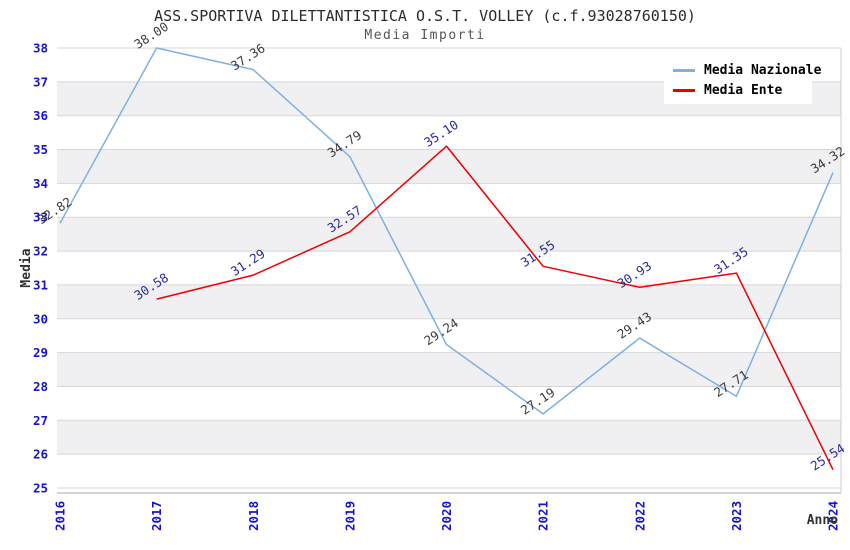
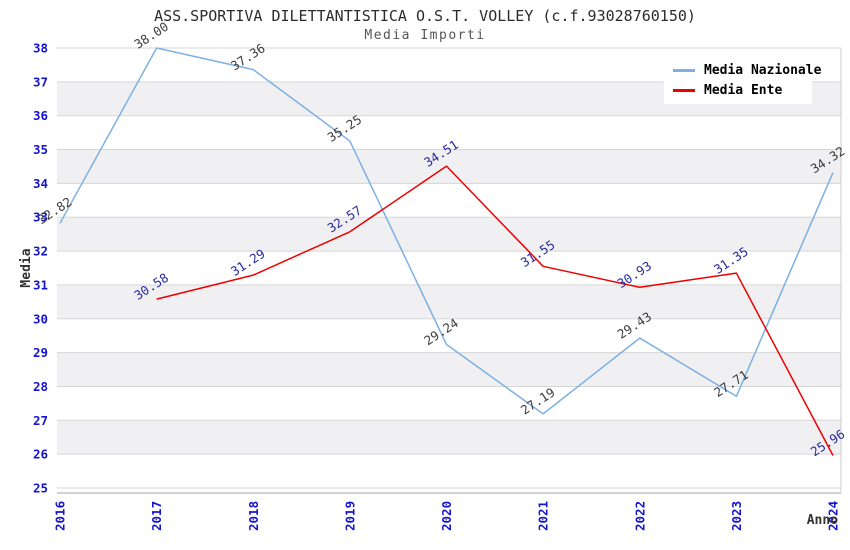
Media Nazionale/2019: 34.79 -> 35.25
Media Ente/2020: 35.10 -> 34.51
Media Ente/2024: 25.54 -> 25.96
